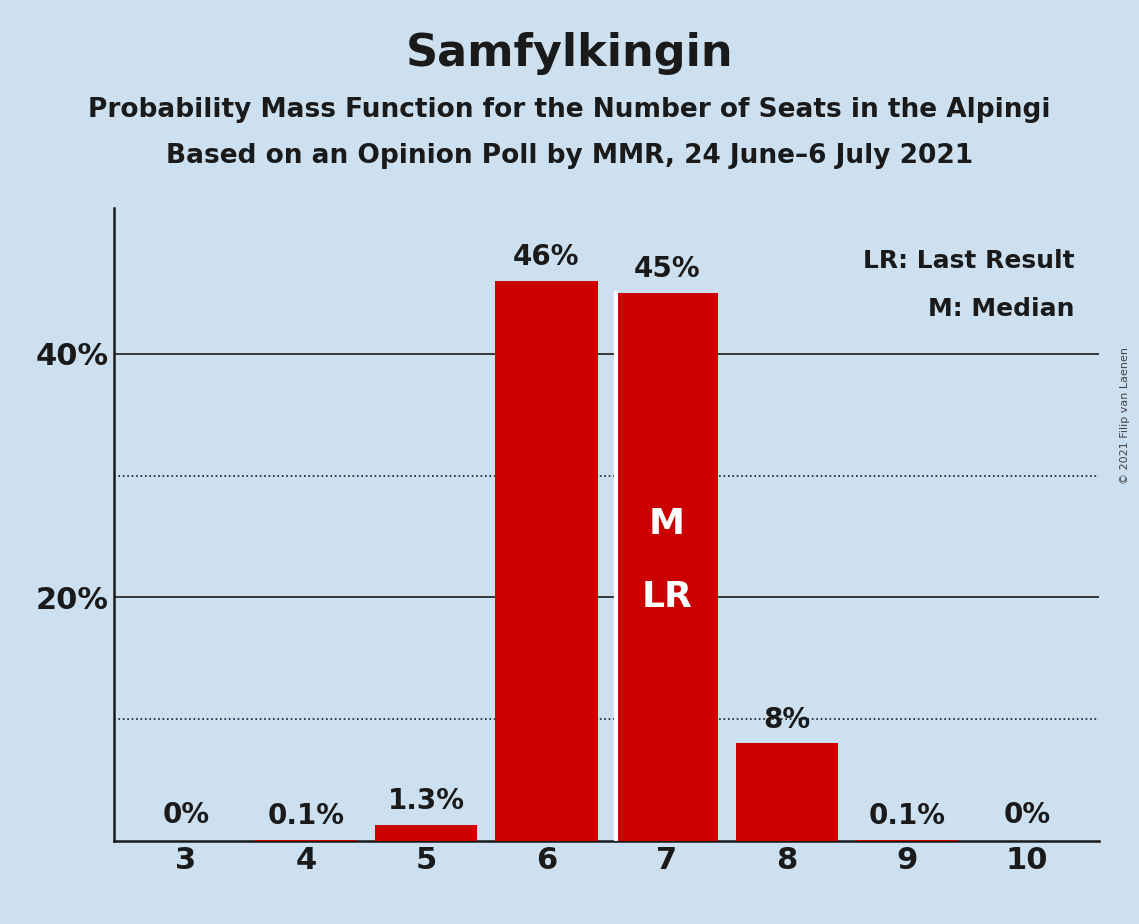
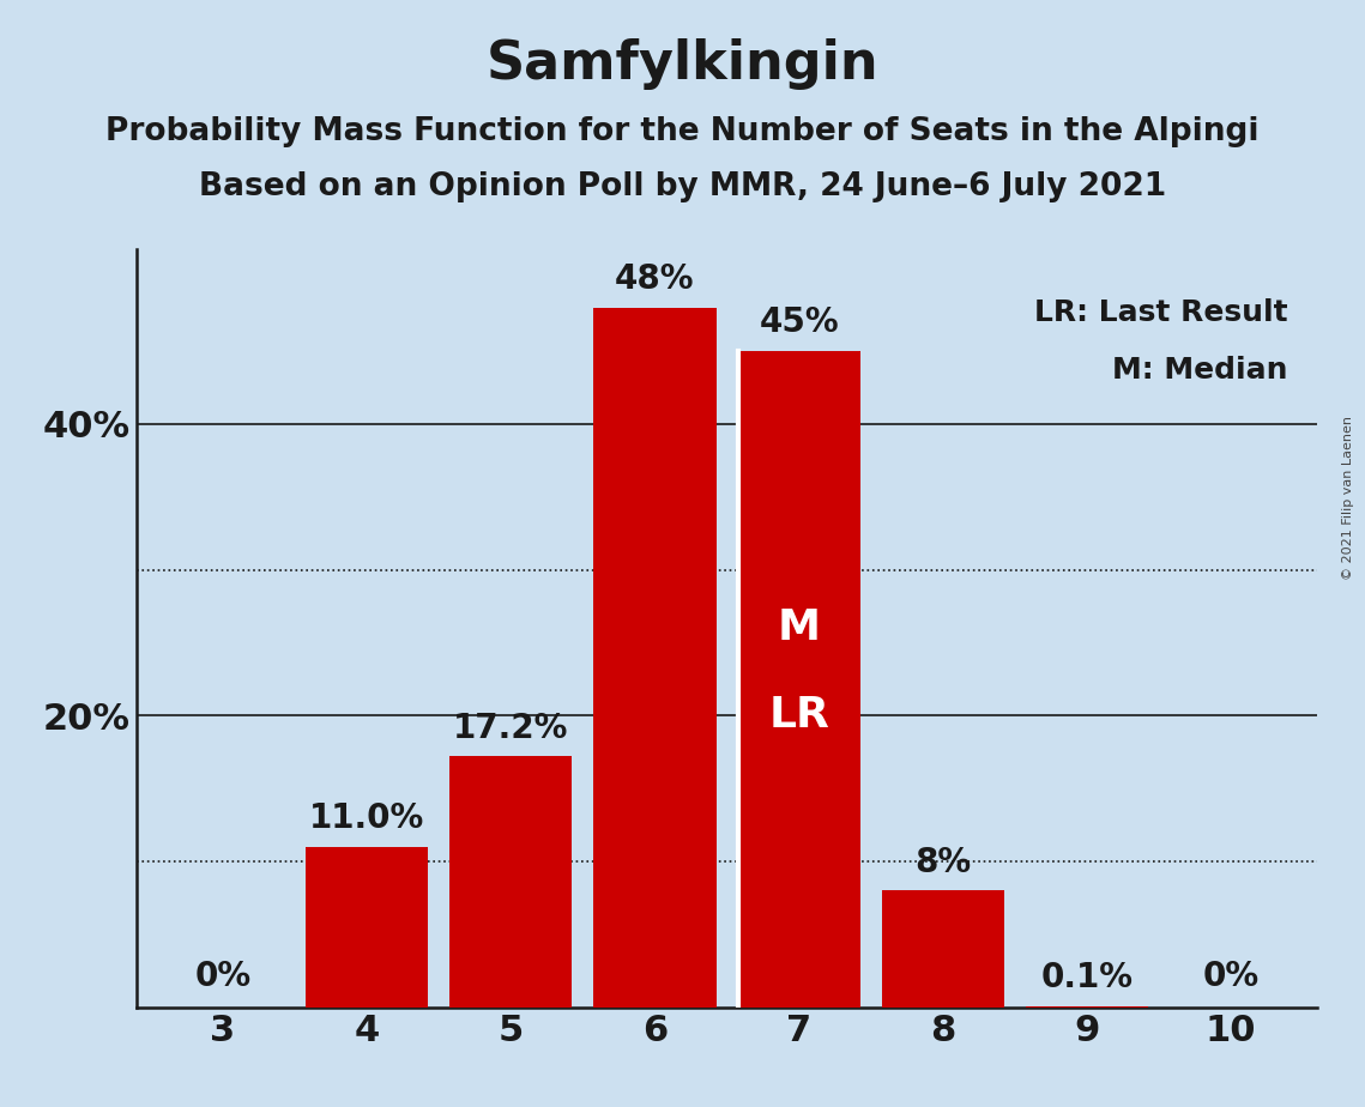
4: 0.1% -> 11.0%
5: 1.3% -> 17.2%
6: 46% -> 48%
